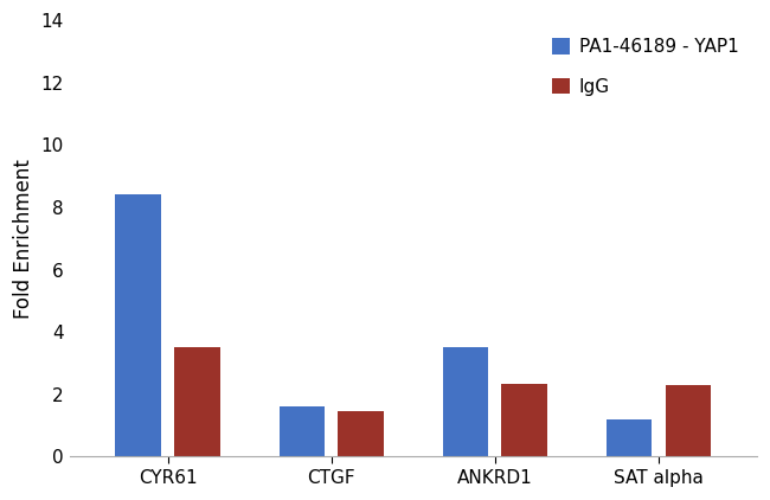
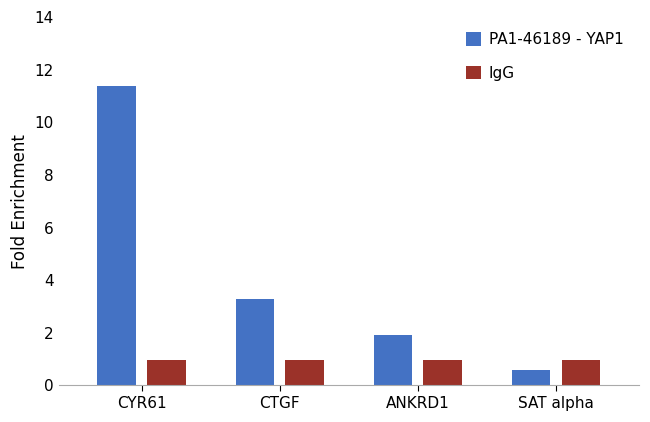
PA1-46189 - YAP1/CYR61: 8.4 -> 11.4
IgG/CYR61: 3.50 -> 0.95
PA1-46189 - YAP1/CTGF: 1.6 -> 3.3
IgG/CTGF: 1.45 -> 0.95
PA1-46189 - YAP1/ANKRD1: 3.5 -> 1.9
IgG/ANKRD1: 2.35 -> 0.95
PA1-46189 - YAP1/SAT alpha: 1.2 -> 0.6
IgG/SAT alpha: 2.30 -> 0.95
